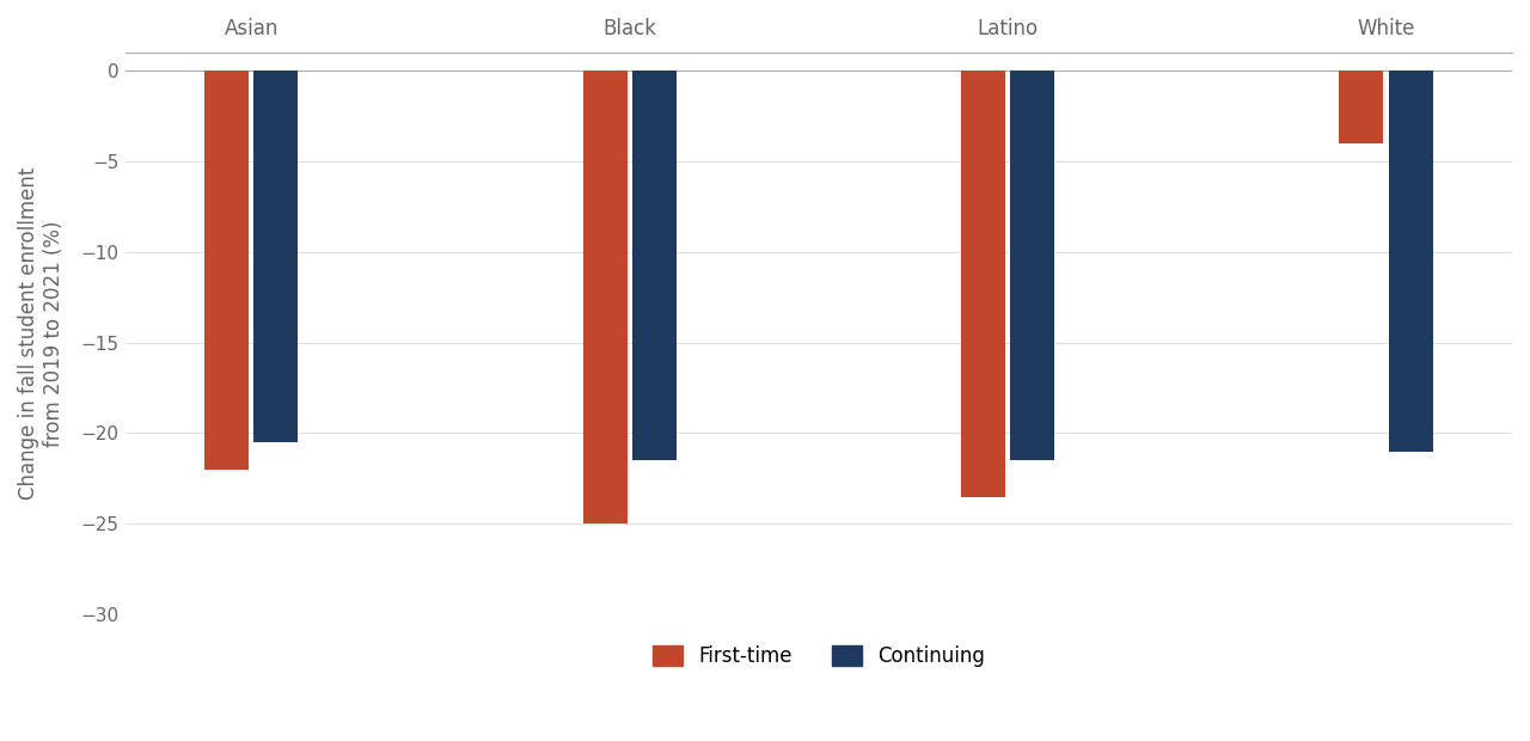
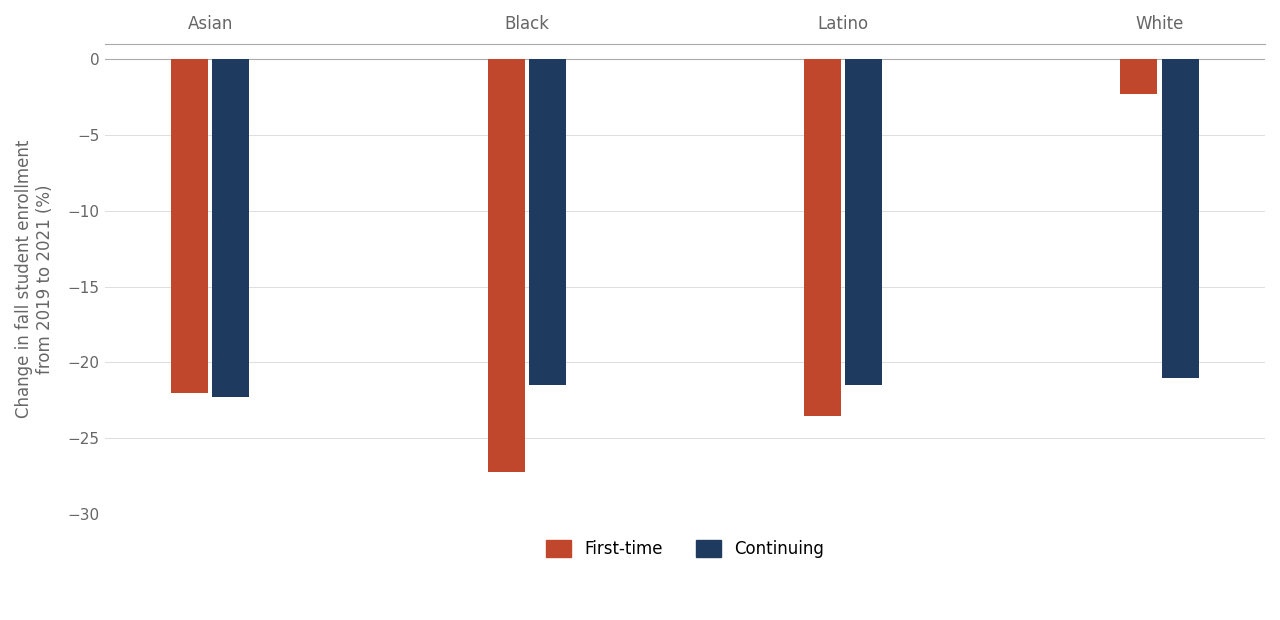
Continuing/Asian: -20.5 -> -22.3
First-time/Black: -25.0 -> -27.2
First-time/White: -4.0 -> -2.3
